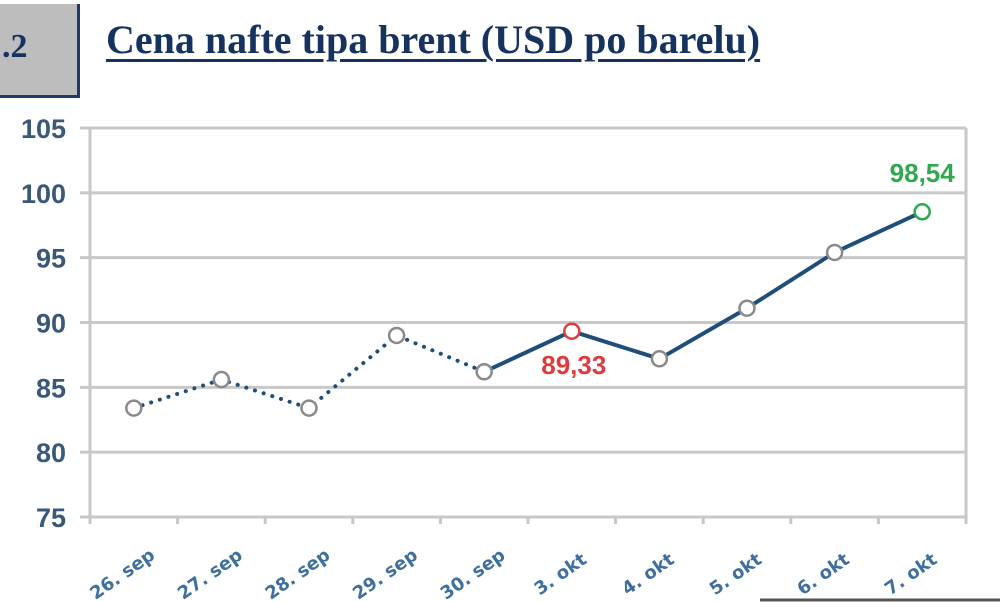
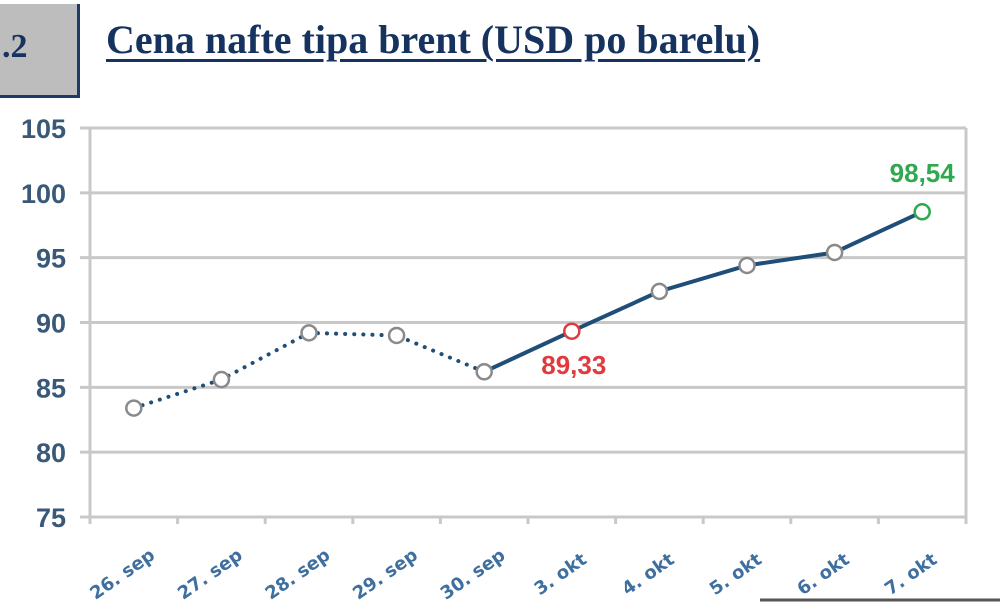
28. sep: 83.4 -> 89.2
4. okt: 87.2 -> 92.4
5. okt: 91.1 -> 94.4
